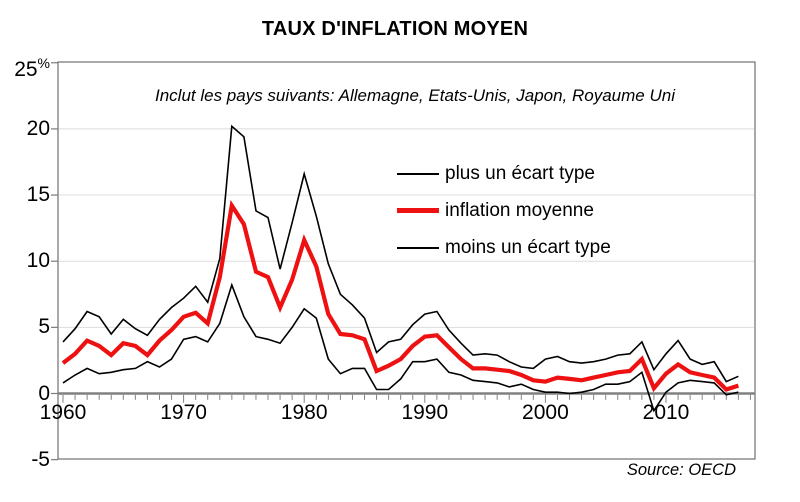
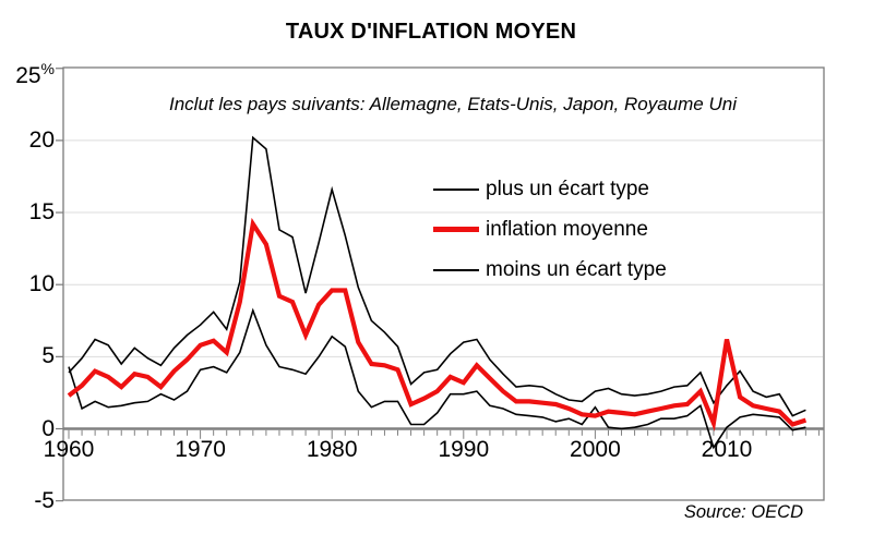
moins un écart type/1960: 0.8 -> 4.3
inflation moyenne/1980: 11.6 -> 9.6
inflation moyenne/1990: 4.3 -> 3.2
moins un écart type/2000: 0.1 -> 1.5
inflation moyenne/2010: 1.5 -> 6.2
